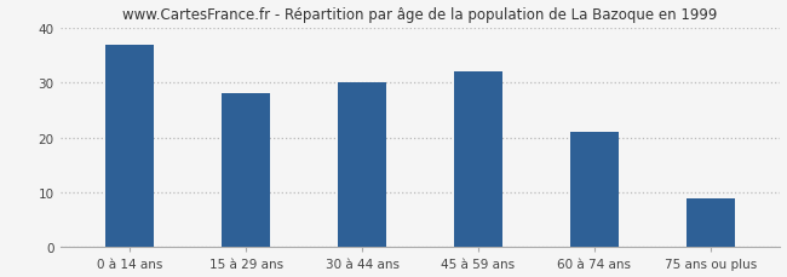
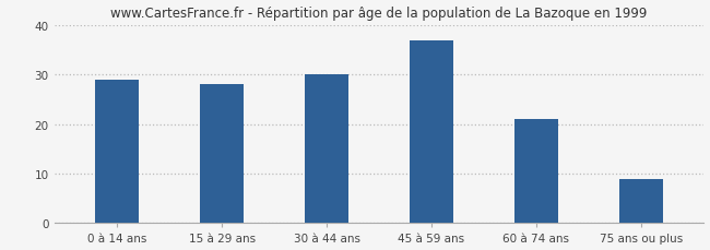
0 à 14 ans: 37 -> 29
45 à 59 ans: 32 -> 37
